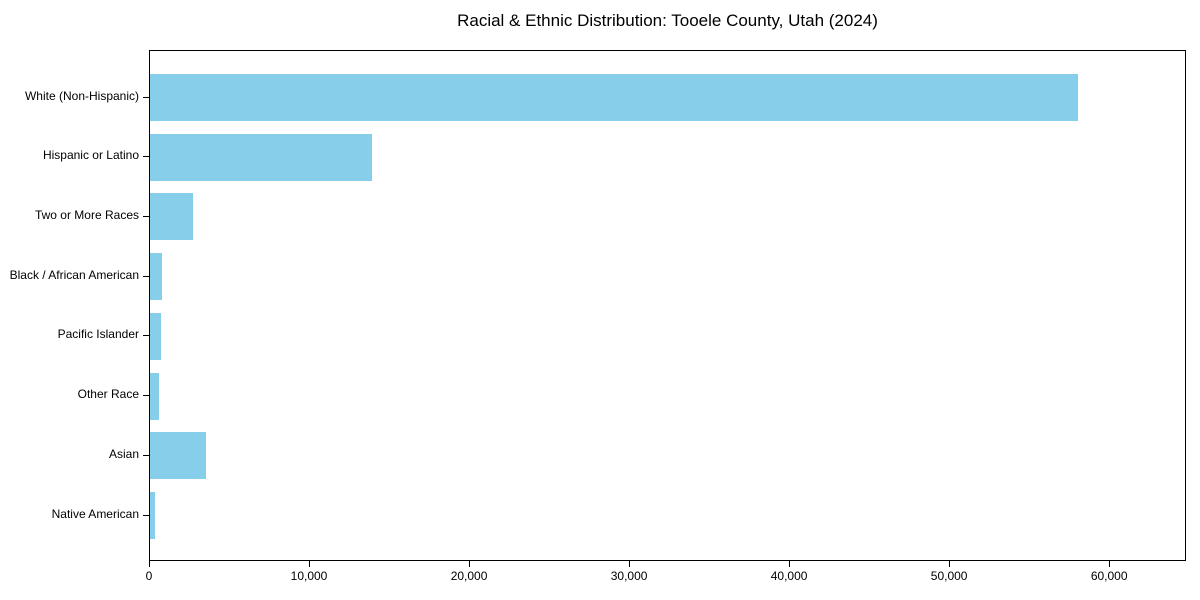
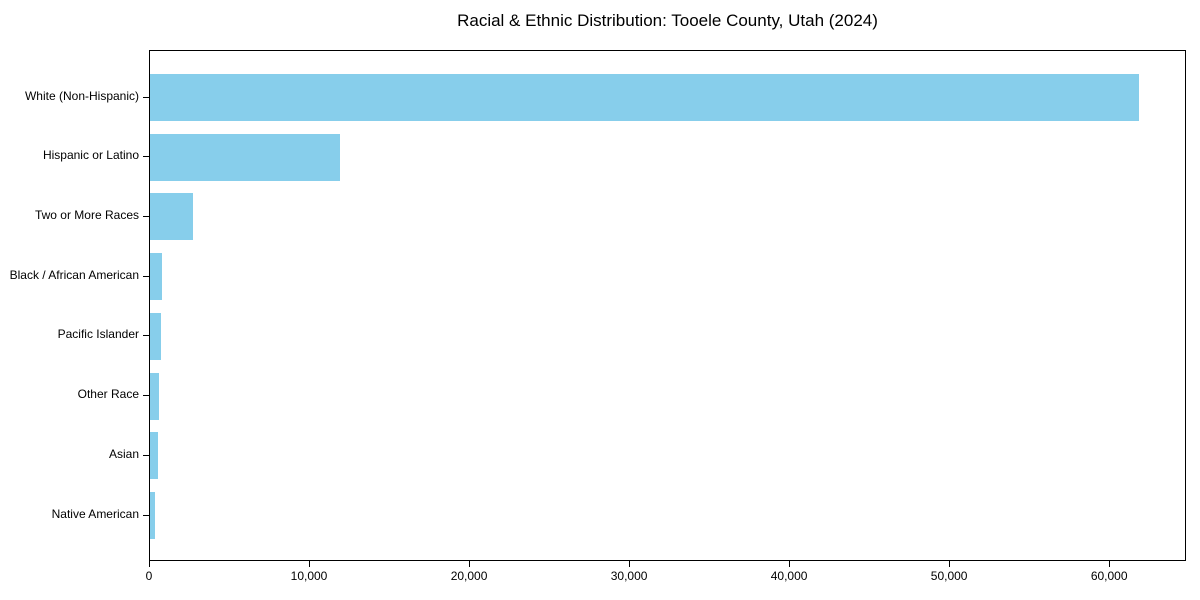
White (Non-Hispanic): 58000 -> 61800
Hispanic or Latino: 13900 -> 11900
Asian: 3500 -> 500
